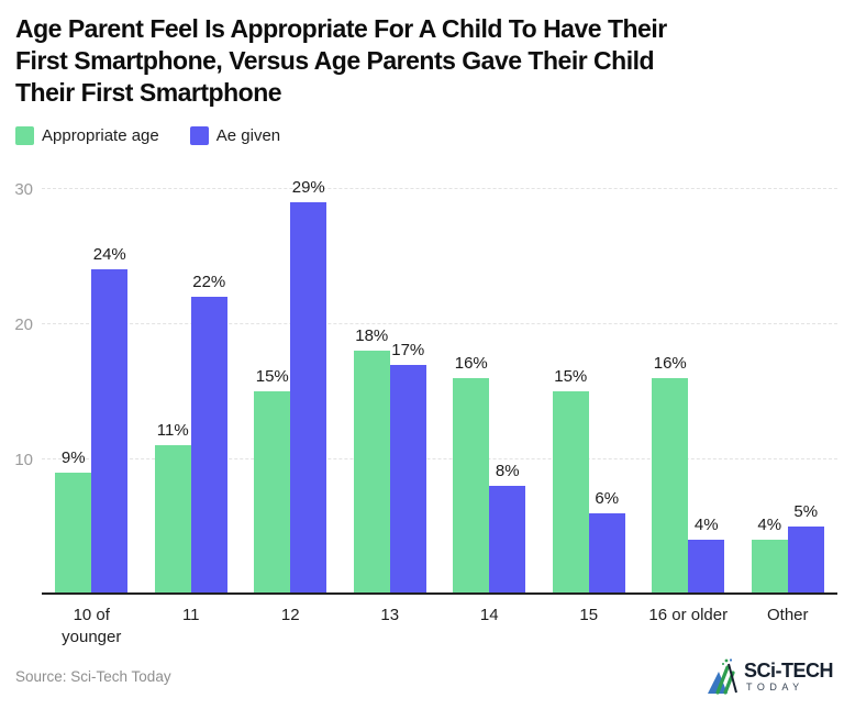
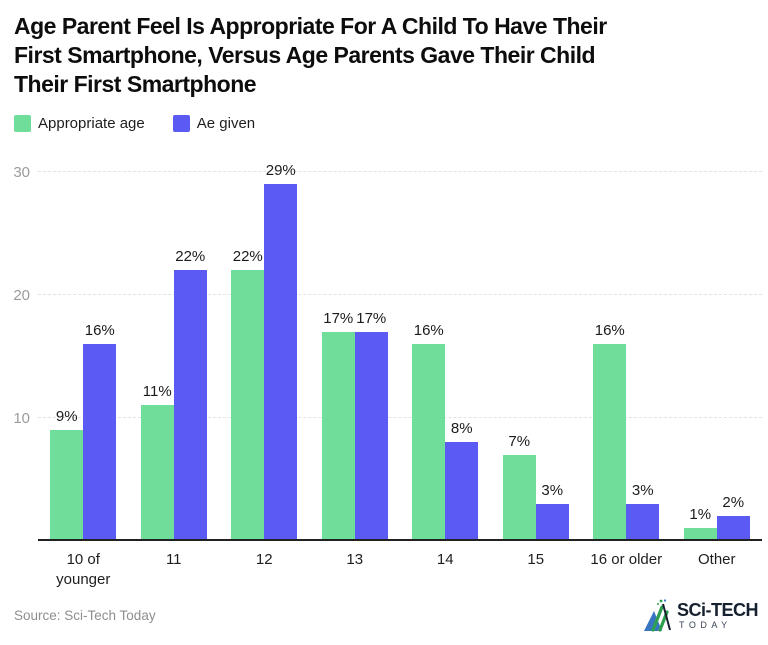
Ae given/10 of younger: 24% -> 16%
Appropriate age/12: 15% -> 22%
Appropriate age/13: 18% -> 17%
Appropriate age/15: 15% -> 7%
Ae given/15: 6% -> 3%
Ae given/16 or older: 4% -> 3%
Appropriate age/Other: 4% -> 1%
Ae given/Other: 5% -> 2%
